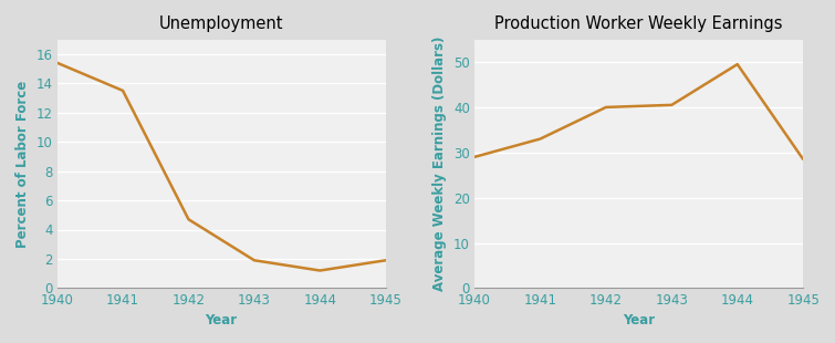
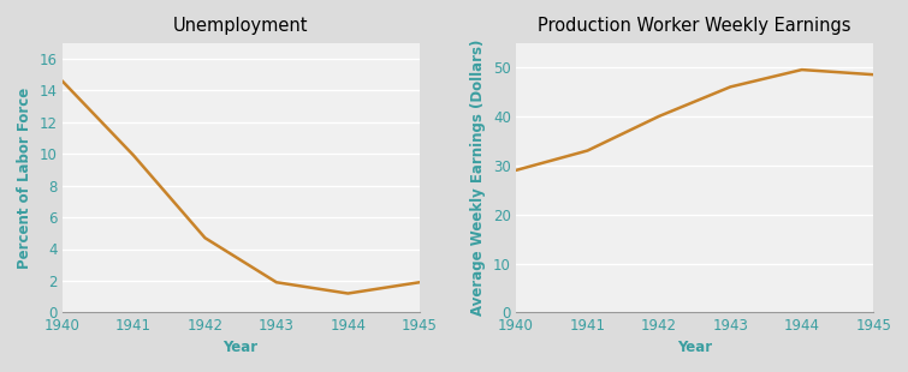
Unemployment/1940: 15.4 -> 14.6
Unemployment/1941: 13.5 -> 9.9
Production Worker Weekly Earnings/1943: 40.5 -> 46.0
Production Worker Weekly Earnings/1945: 28.5 -> 48.5
